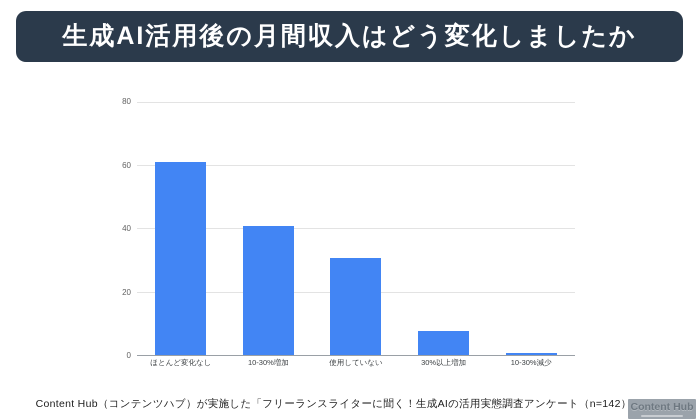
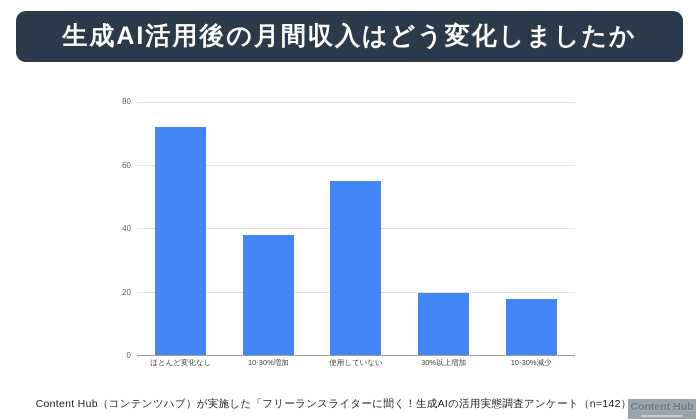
ほとんど変化なし: 61 -> 72
10-30%増加: 41 -> 38
使用していない: 31 -> 55
30%以上増加: 8 -> 20
10-30%減少: 1 -> 18
